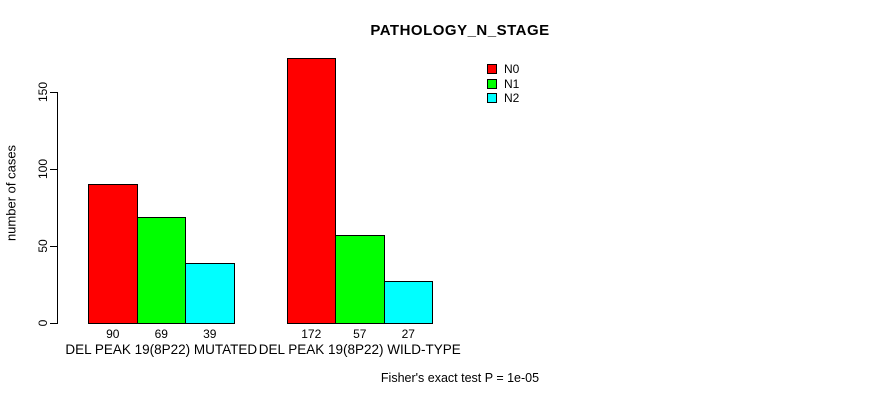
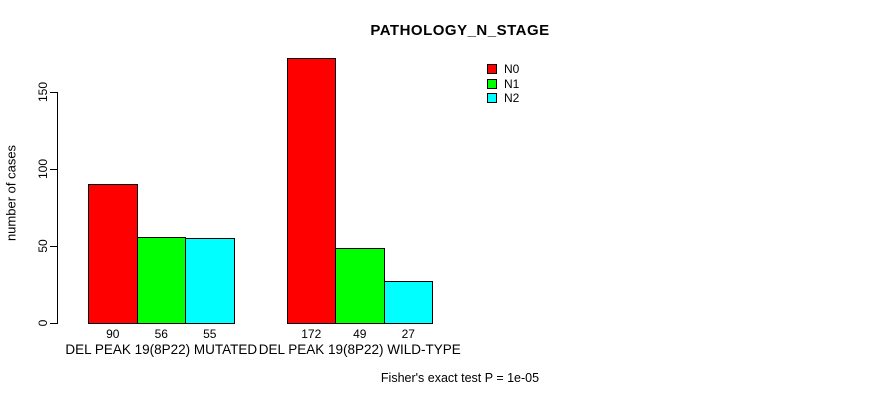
N1/DEL PEAK 19(8P22) MUTATED: 69 -> 56
N2/DEL PEAK 19(8P22) MUTATED: 39 -> 55
N1/DEL PEAK 19(8P22) WILD-TYPE: 57 -> 49
